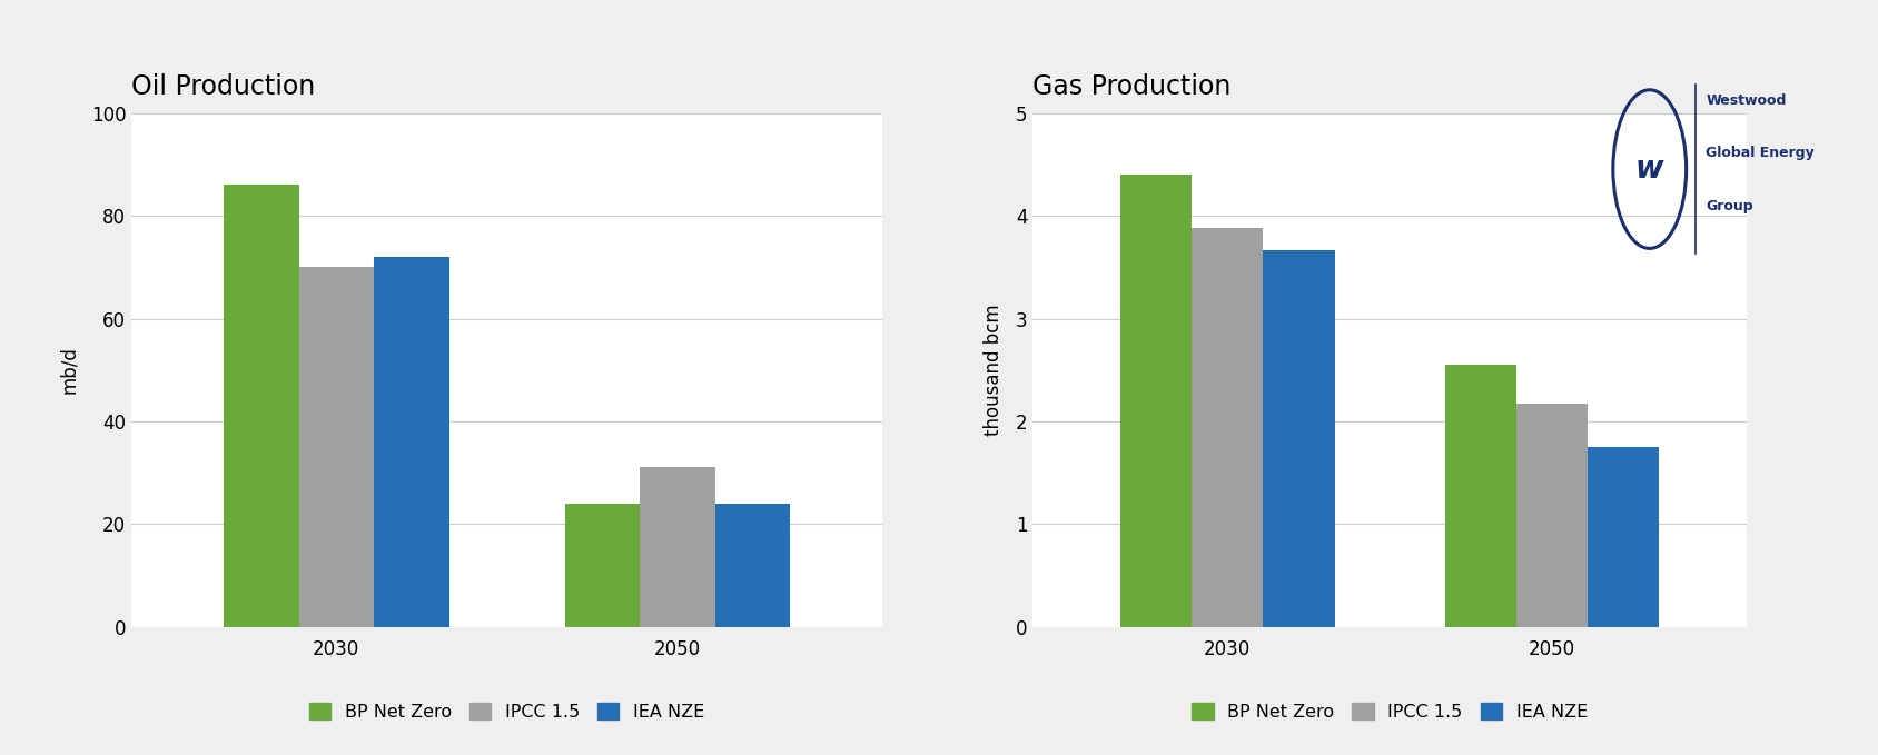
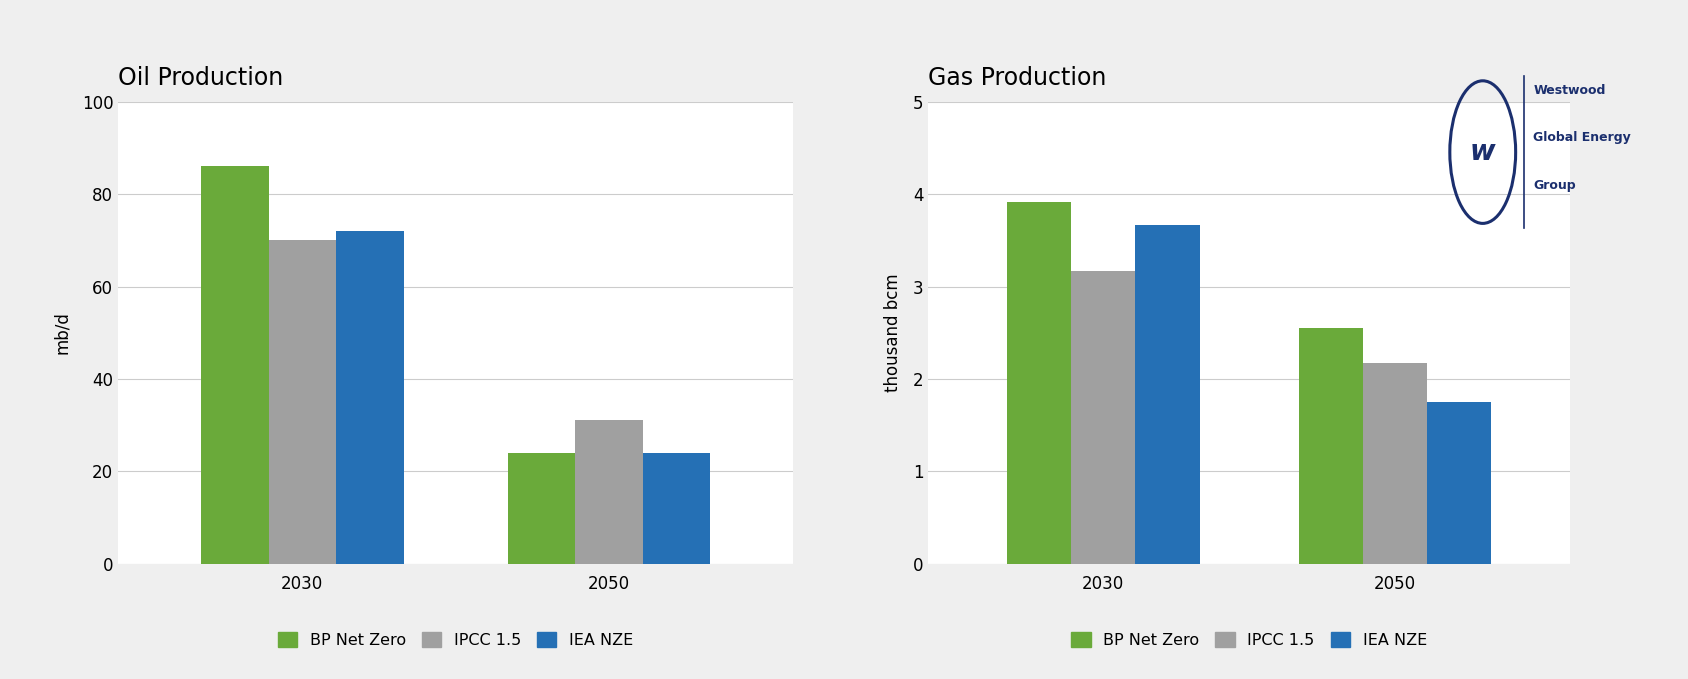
Gas Production/BP Net Zero/2030: 4.40 -> 3.92
Gas Production/IPCC 1.5/2030: 3.88 -> 3.17
